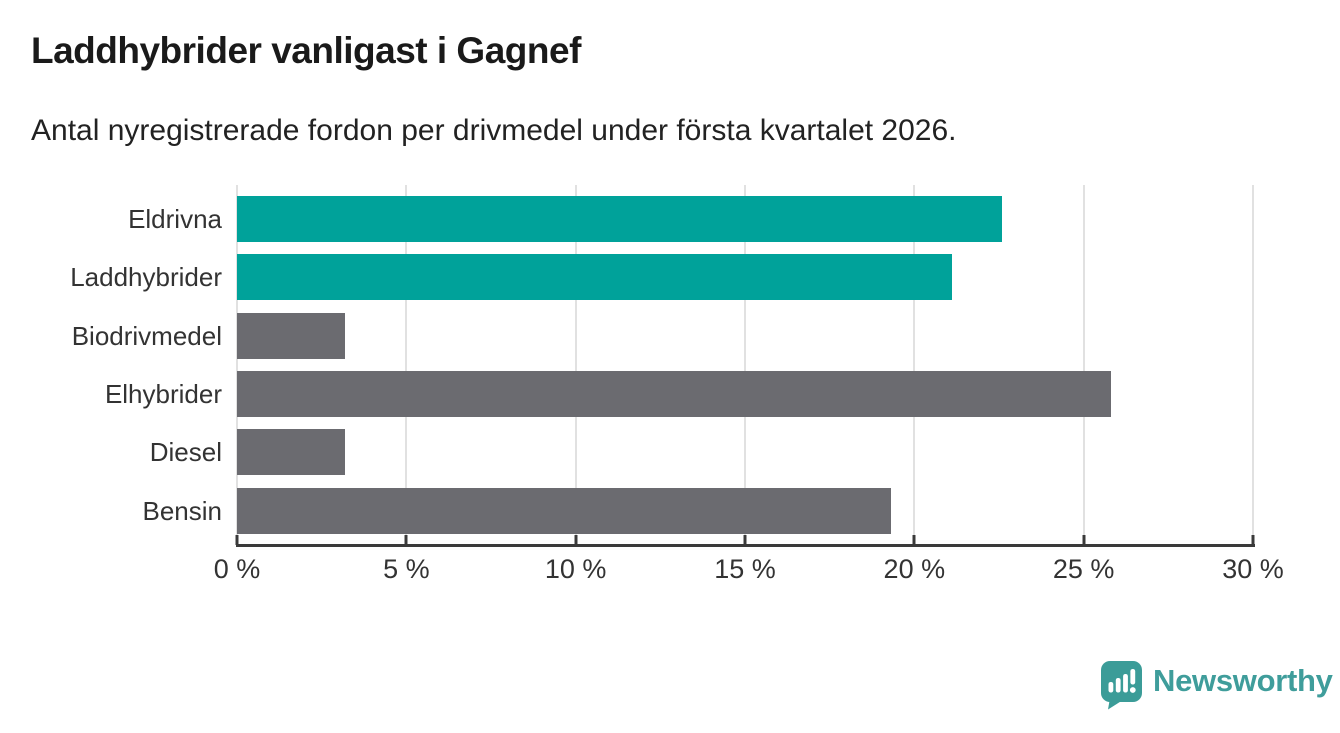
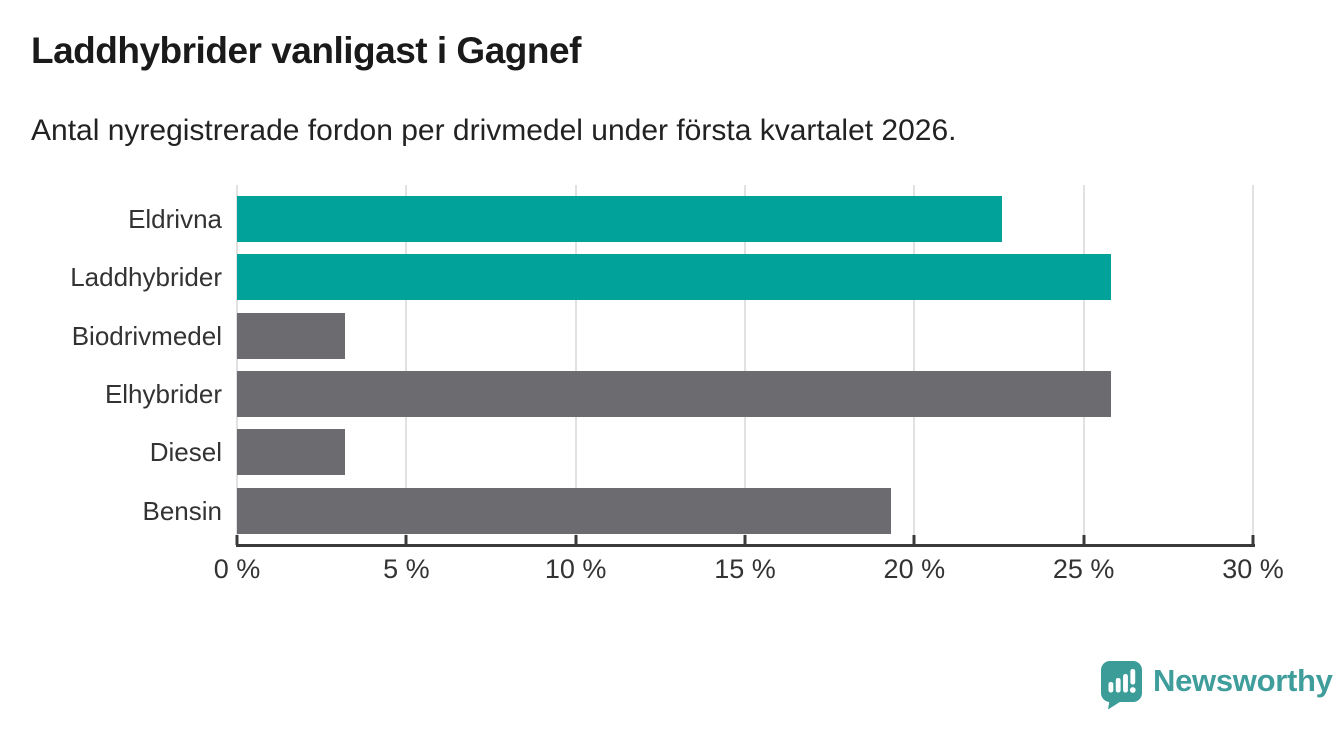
Laddhybrider: 21.1% -> 25.8%
